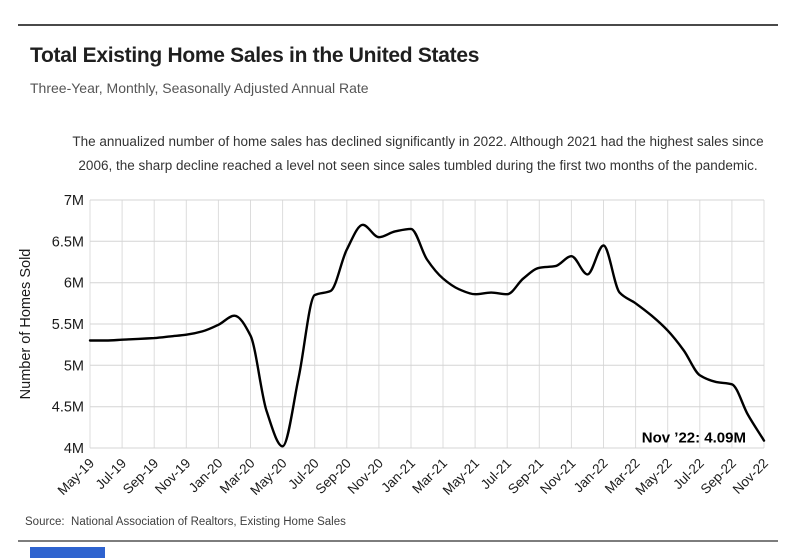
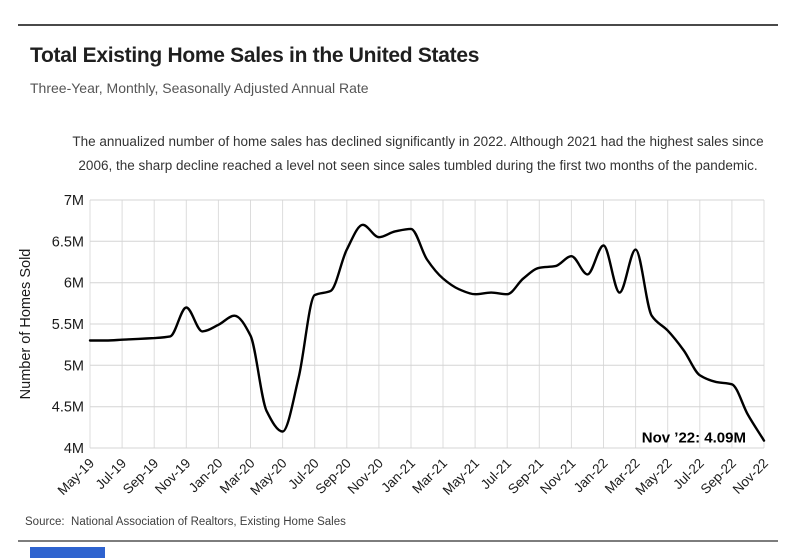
Nov-19: 5.4M -> 5.7M
May-20: 4.0M -> 4.2M
Mar-22: 5.8M -> 6.4M
